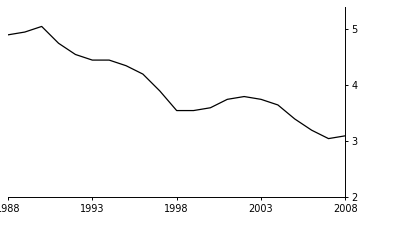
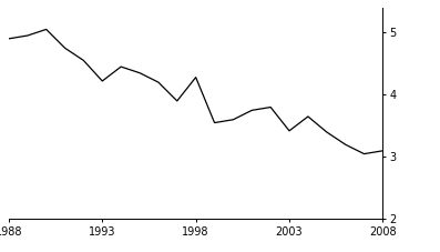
1993: 4.45 -> 4.22
1998: 3.55 -> 4.28
2003: 3.75 -> 3.42
